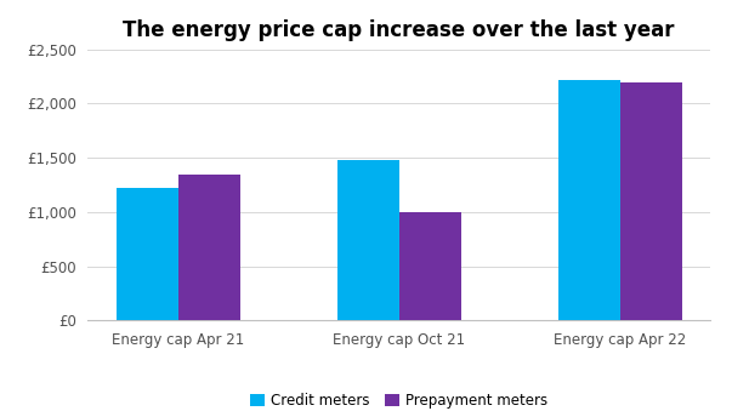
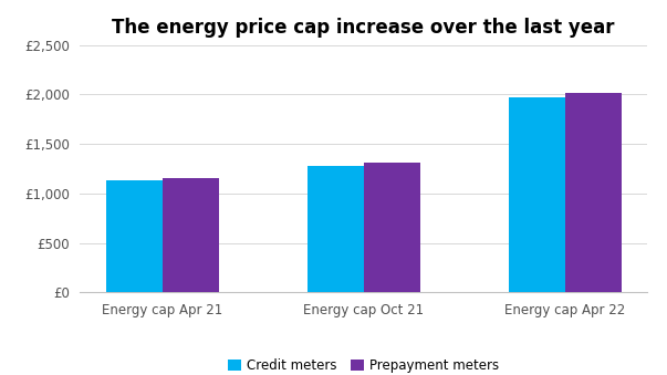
Credit meters/Energy cap Apr 21: £1,220 -> £1,140
Prepayment meters/Energy cap Apr 21: £1,340 -> £1,160
Credit meters/Energy cap Oct 21: £1,480 -> £1,280
Prepayment meters/Energy cap Oct 21: £1,000 -> £1,310
Credit meters/Energy cap Apr 22: £2,220 -> £1,970
Prepayment meters/Energy cap Apr 22: £2,200 -> £2,020
